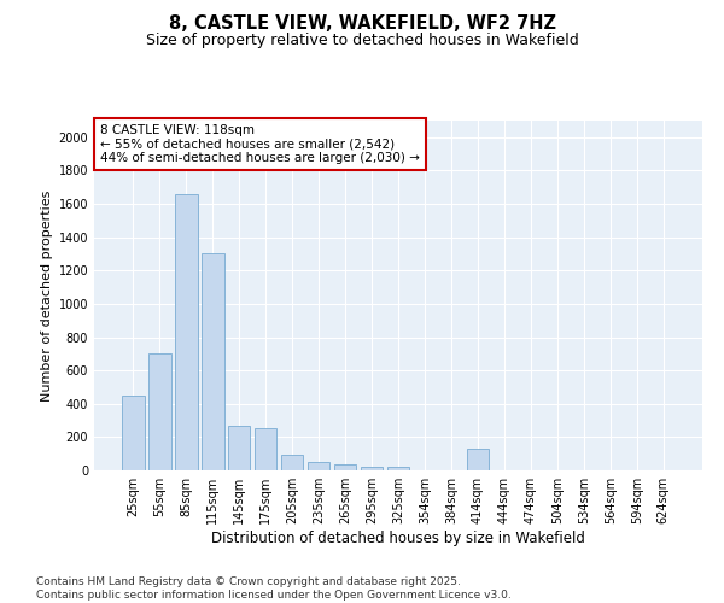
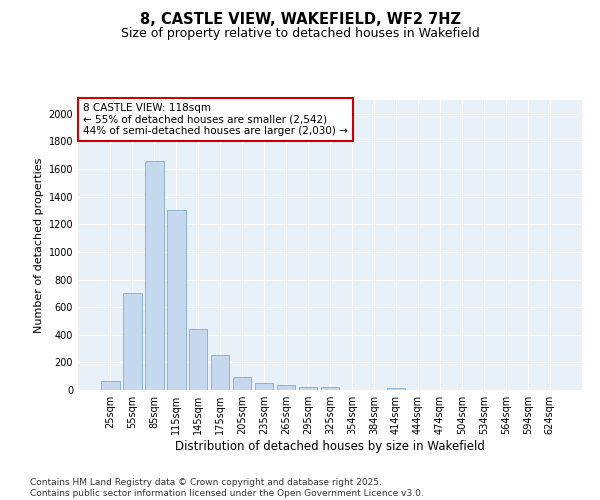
25sqm: 450 -> 60
145sqm: 270 -> 440
414sqm: 130 -> 20
